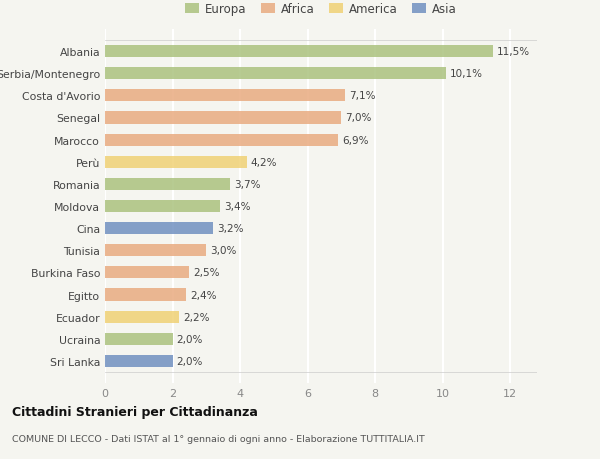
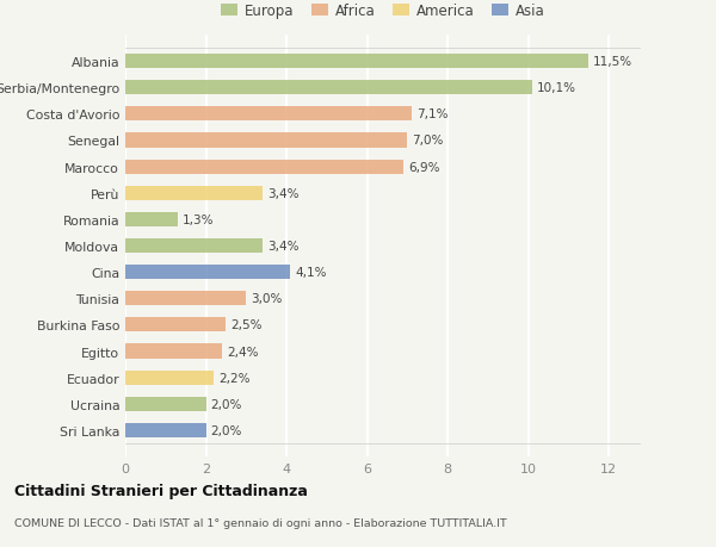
Perù: 4,2% -> 3,4%
Romania: 3,7% -> 1,3%
Cina: 3,2% -> 4,1%
